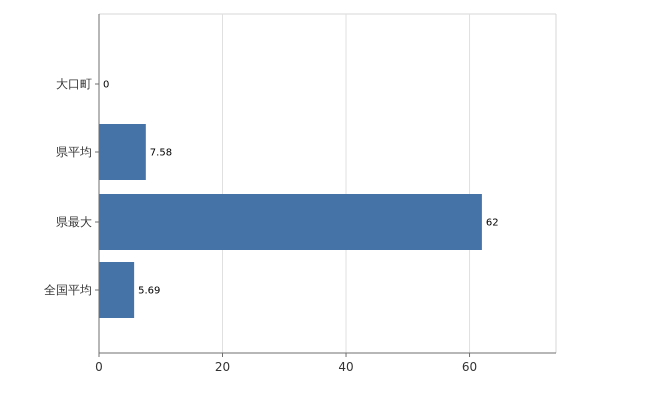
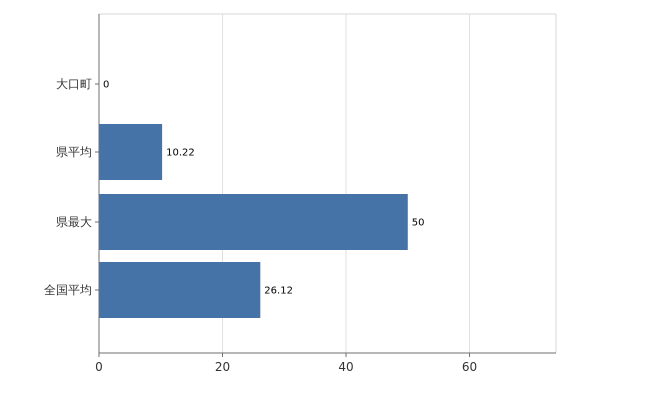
県平均: 7.58 -> 10.22
県最大: 62 -> 50
全国平均: 5.69 -> 26.12
